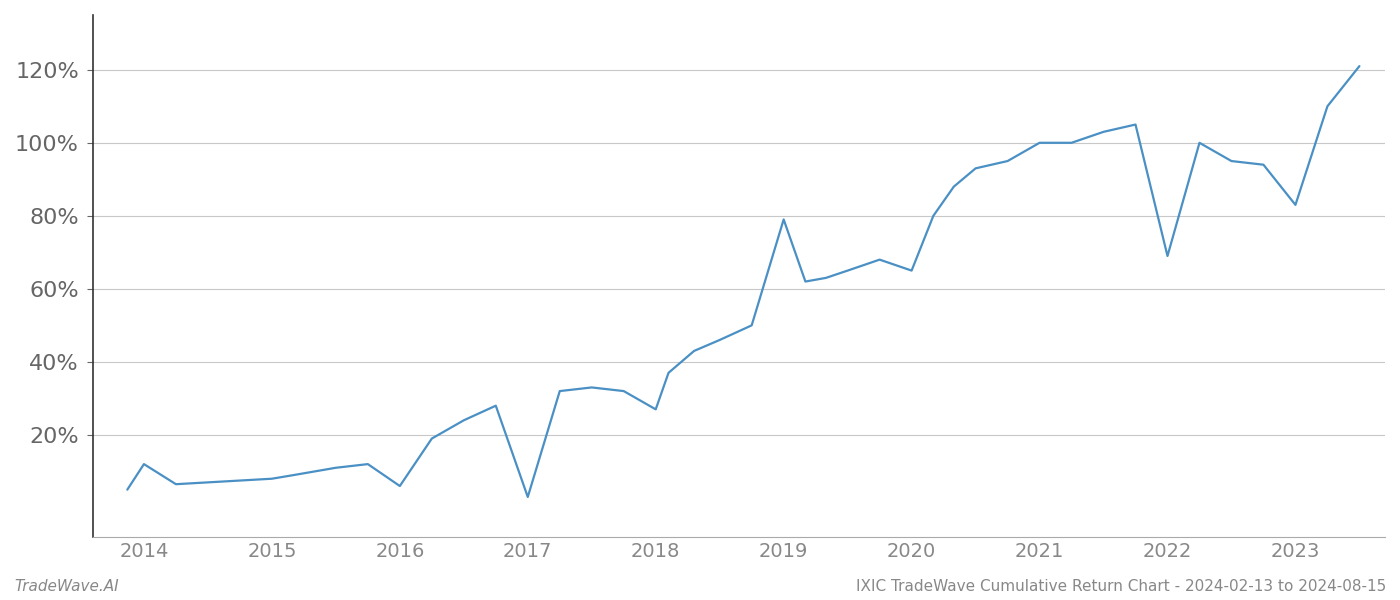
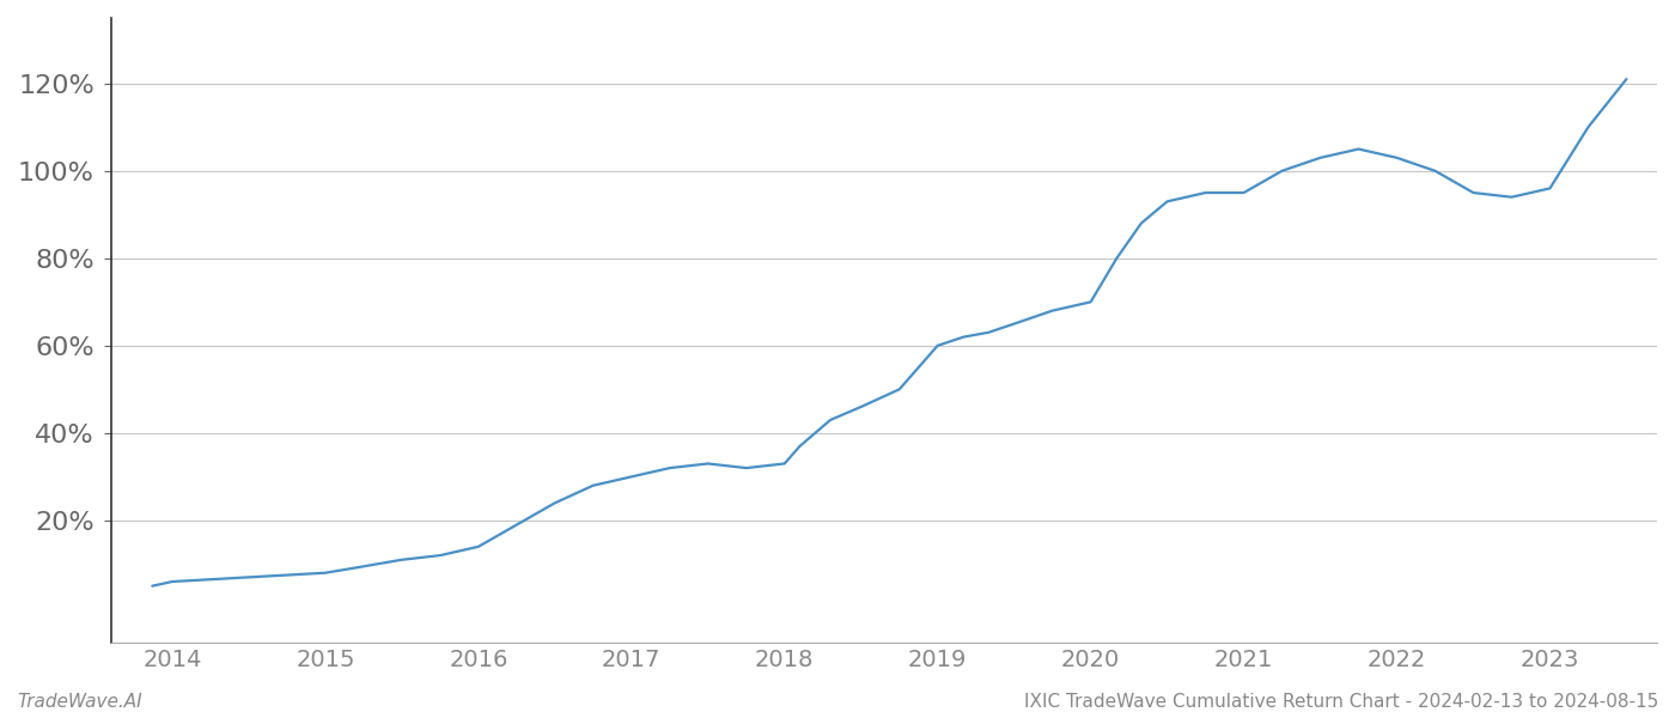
2014: 12.0% -> 6.0%
2016: 6.0% -> 14.0%
2017: 3.0% -> 30.0%
2018: 27.0% -> 33.0%
2019: 79.0% -> 60.0%
2020: 65.0% -> 70.0%
2021: 100.0% -> 95.0%
2022: 69.0% -> 103.0%
2023: 83.0% -> 96.0%
